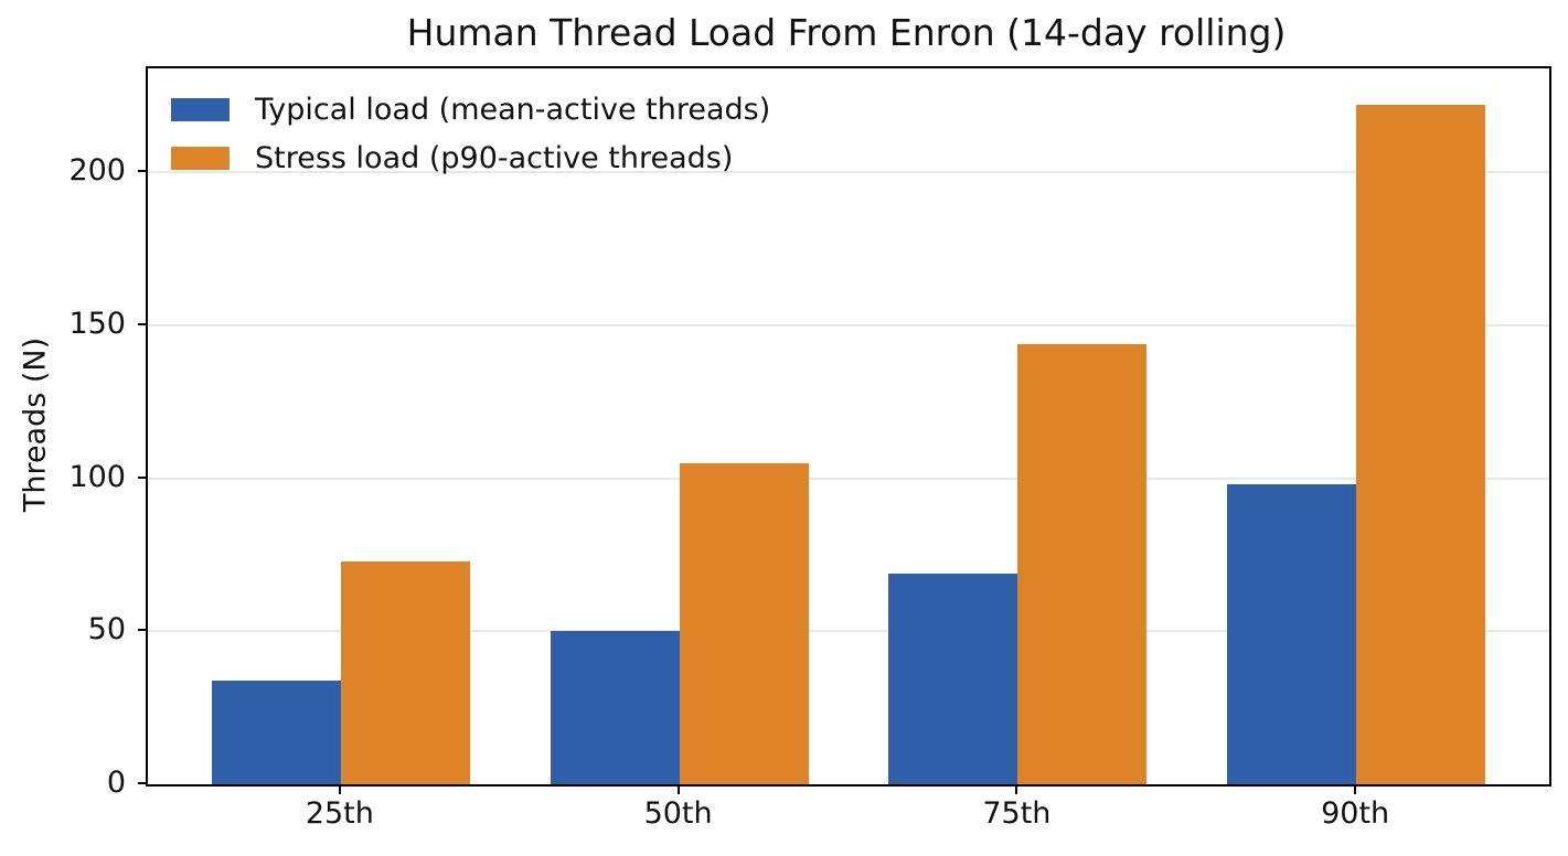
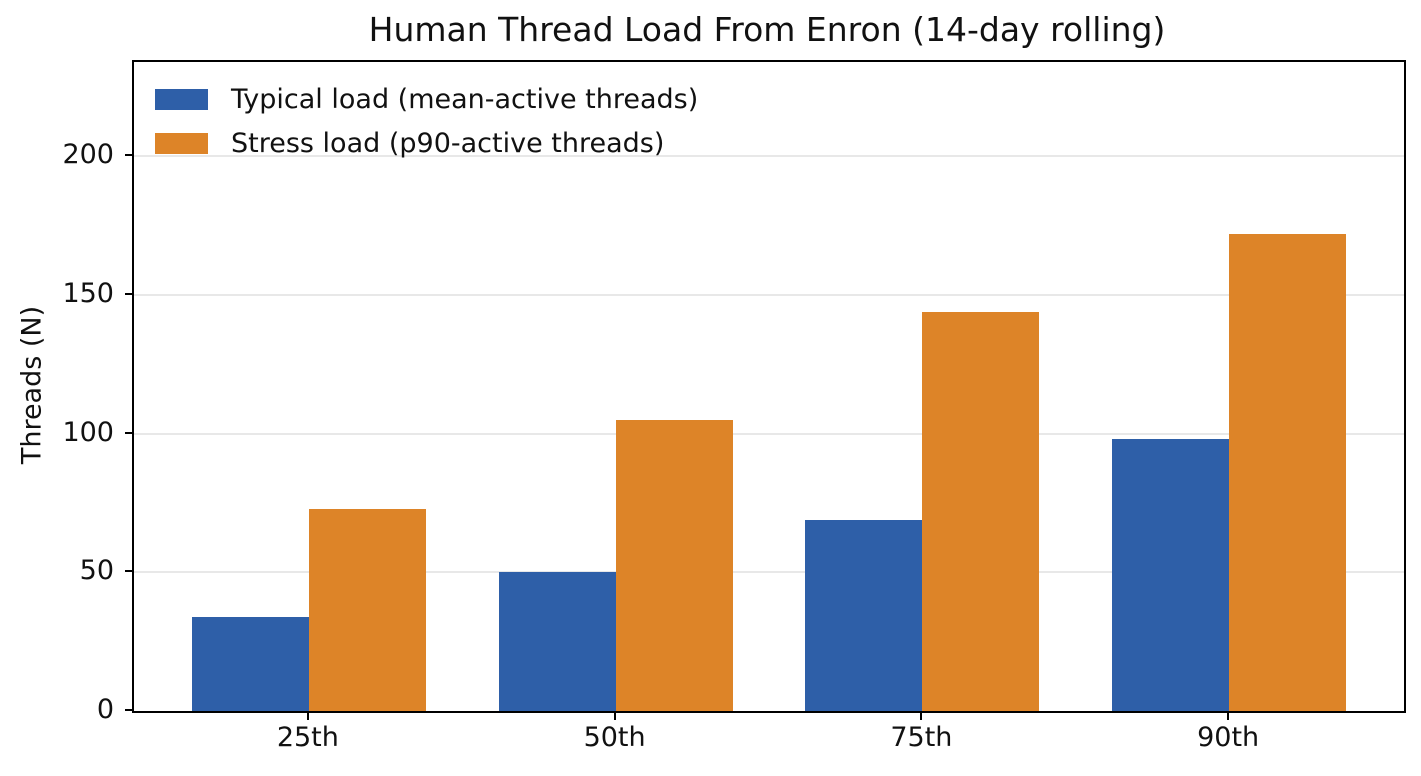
Stress load (p90-active threads)/90th: 222 -> 172
